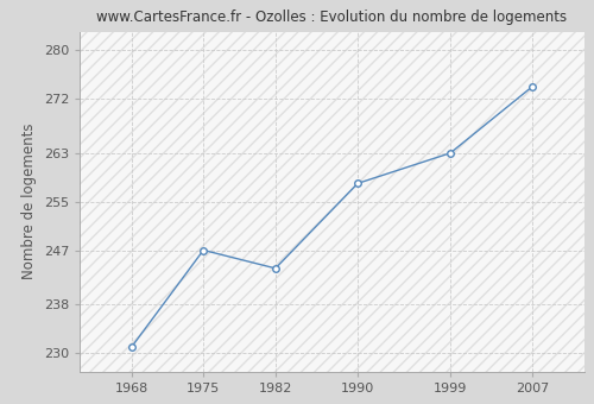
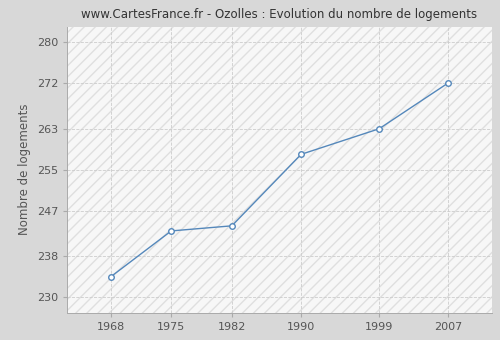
1968: 231 -> 234
1975: 247 -> 243
2007: 274 -> 272
